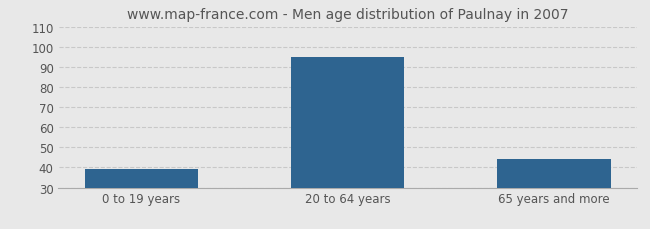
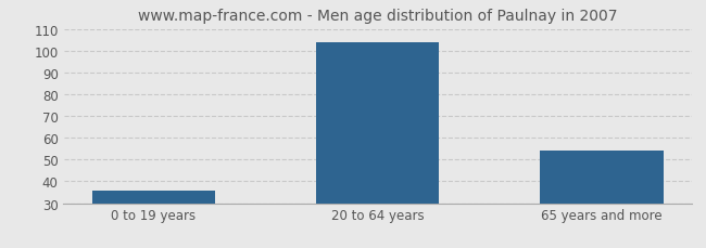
0 to 19 years: 39 -> 36
20 to 64 years: 95 -> 104
65 years and more: 44 -> 54
